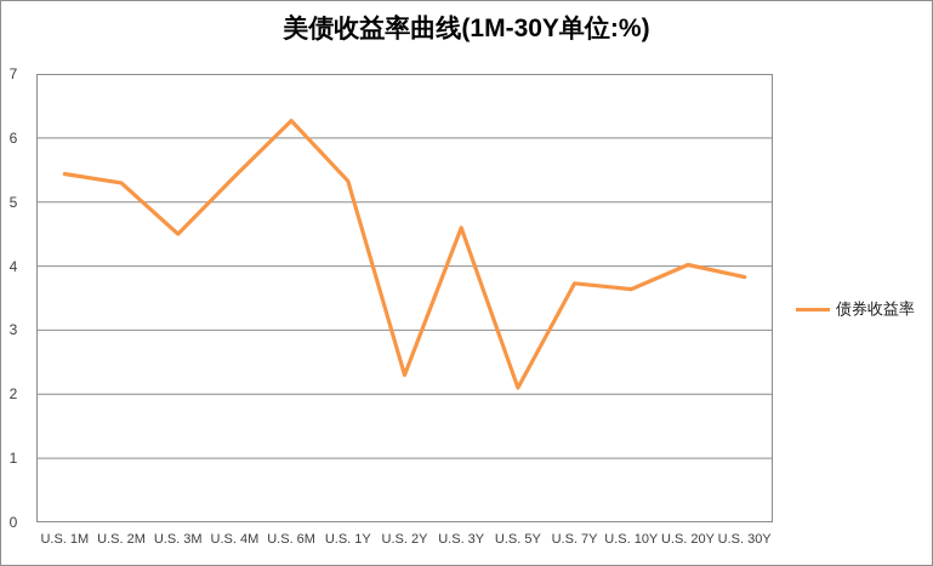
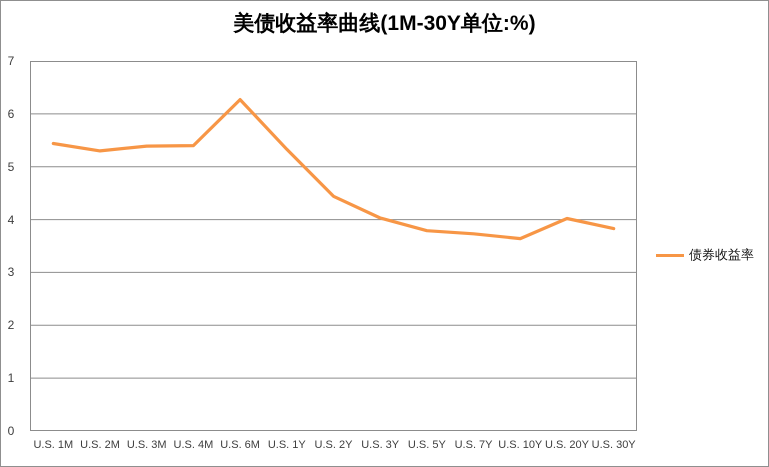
U.S. 3M: 4.5 -> 5.4
U.S. 2Y: 2.3 -> 4.4
U.S. 3Y: 4.6 -> 4.0
U.S. 5Y: 2.1 -> 3.8
